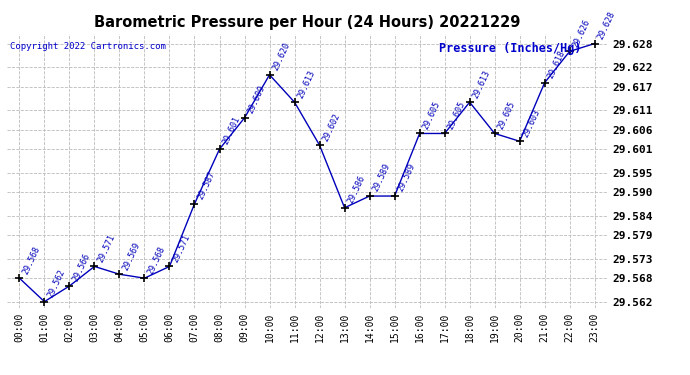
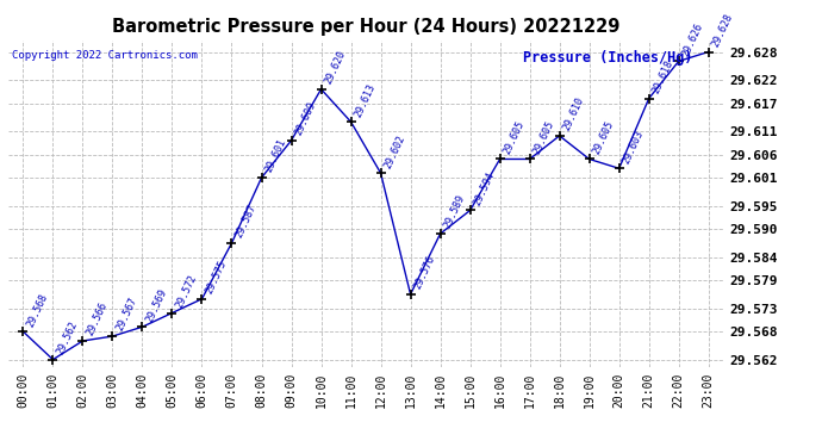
03:00: 29.571 -> 29.567
05:00: 29.568 -> 29.572
06:00: 29.571 -> 29.575
13:00: 29.586 -> 29.576
15:00: 29.589 -> 29.594
18:00: 29.613 -> 29.610
